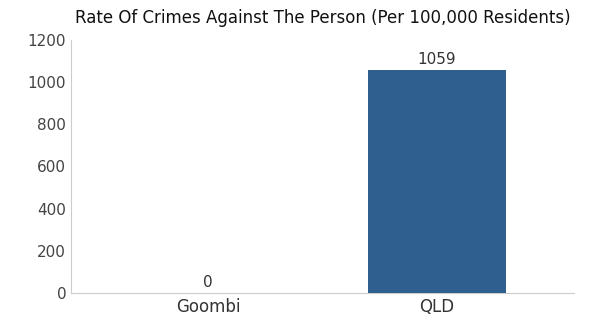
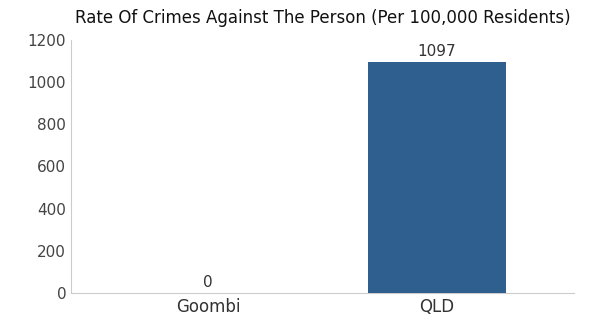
QLD: 1059 -> 1097
